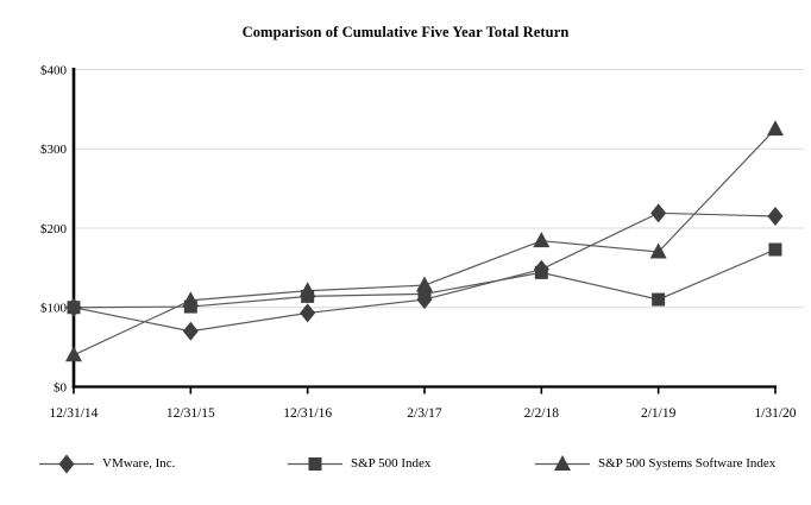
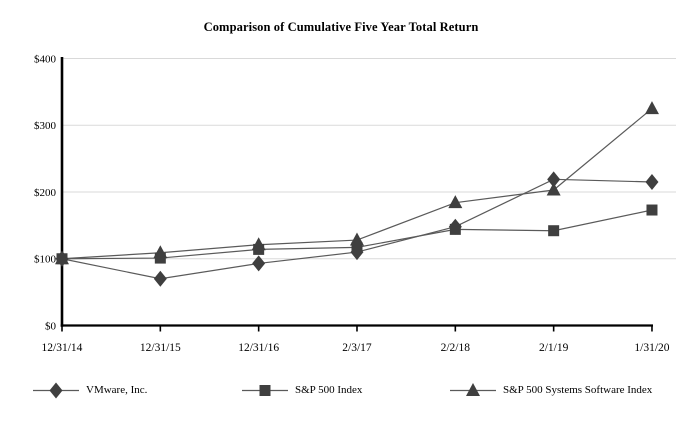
S&P 500 Systems Software Index/12/31/14: $40 -> $100
S&P 500 Index/2/1/19: $110 -> $140
S&P 500 Systems Software Index/2/1/19: $170 -> $200
